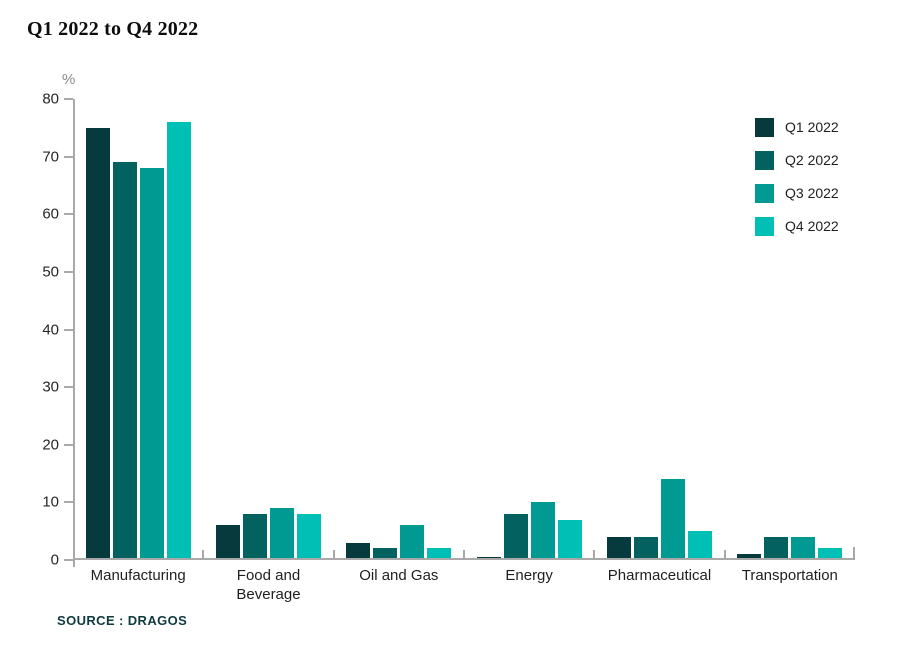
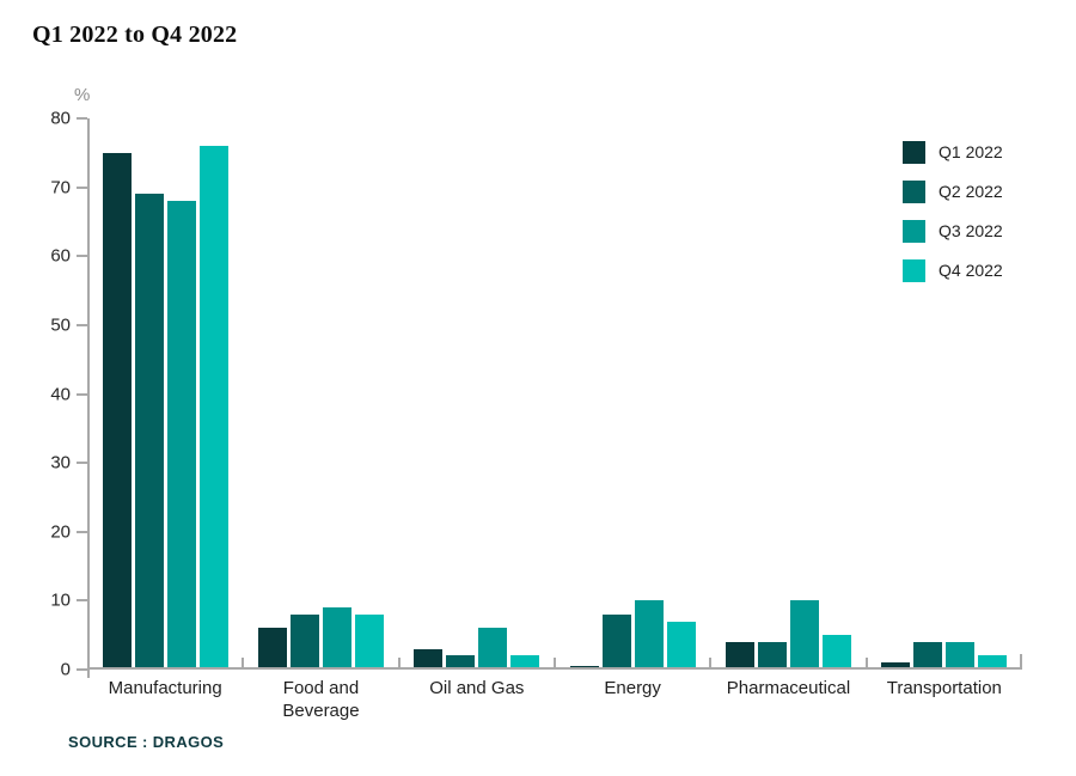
Q3 2022/Pharmaceutical: 14 -> 10
